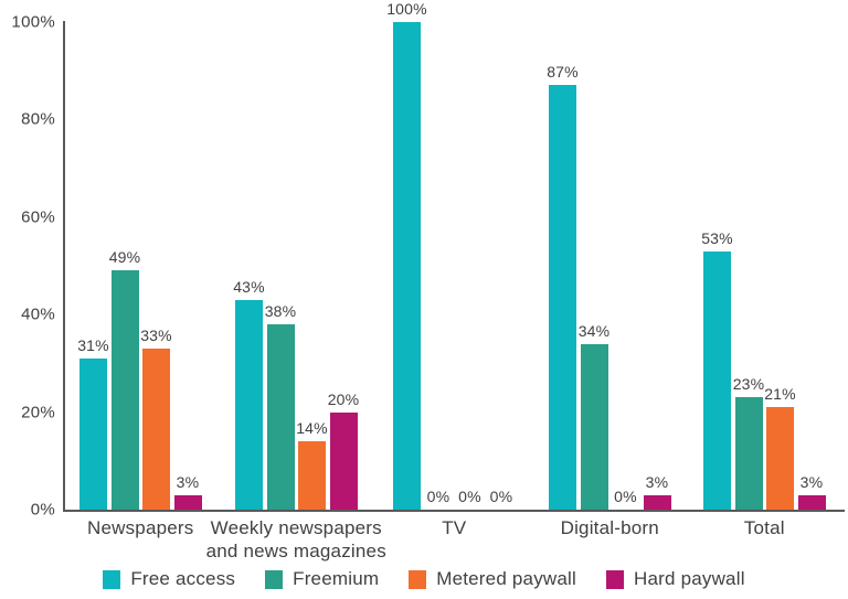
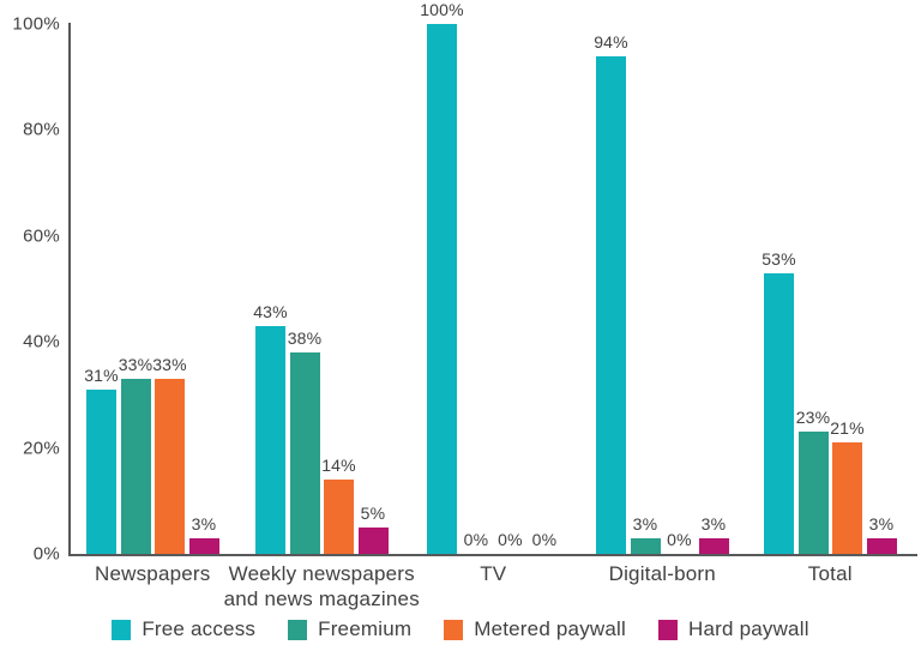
Freemium/Newspapers: 49% -> 33%
Hard paywall/Weekly newspapers and news magazines: 20% -> 5%
Free access/Digital-born: 87% -> 94%
Freemium/Digital-born: 34% -> 3%
